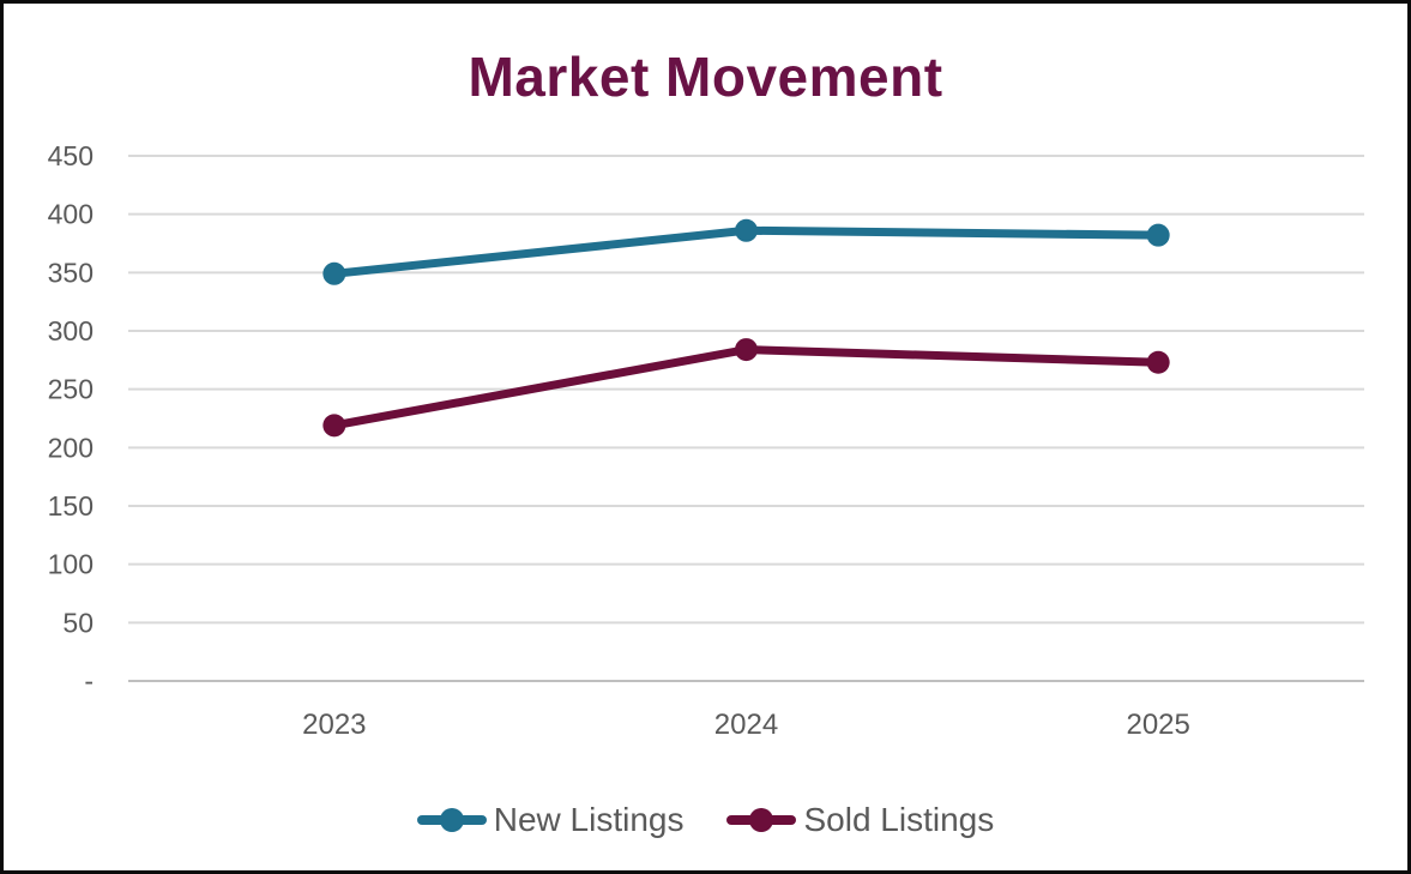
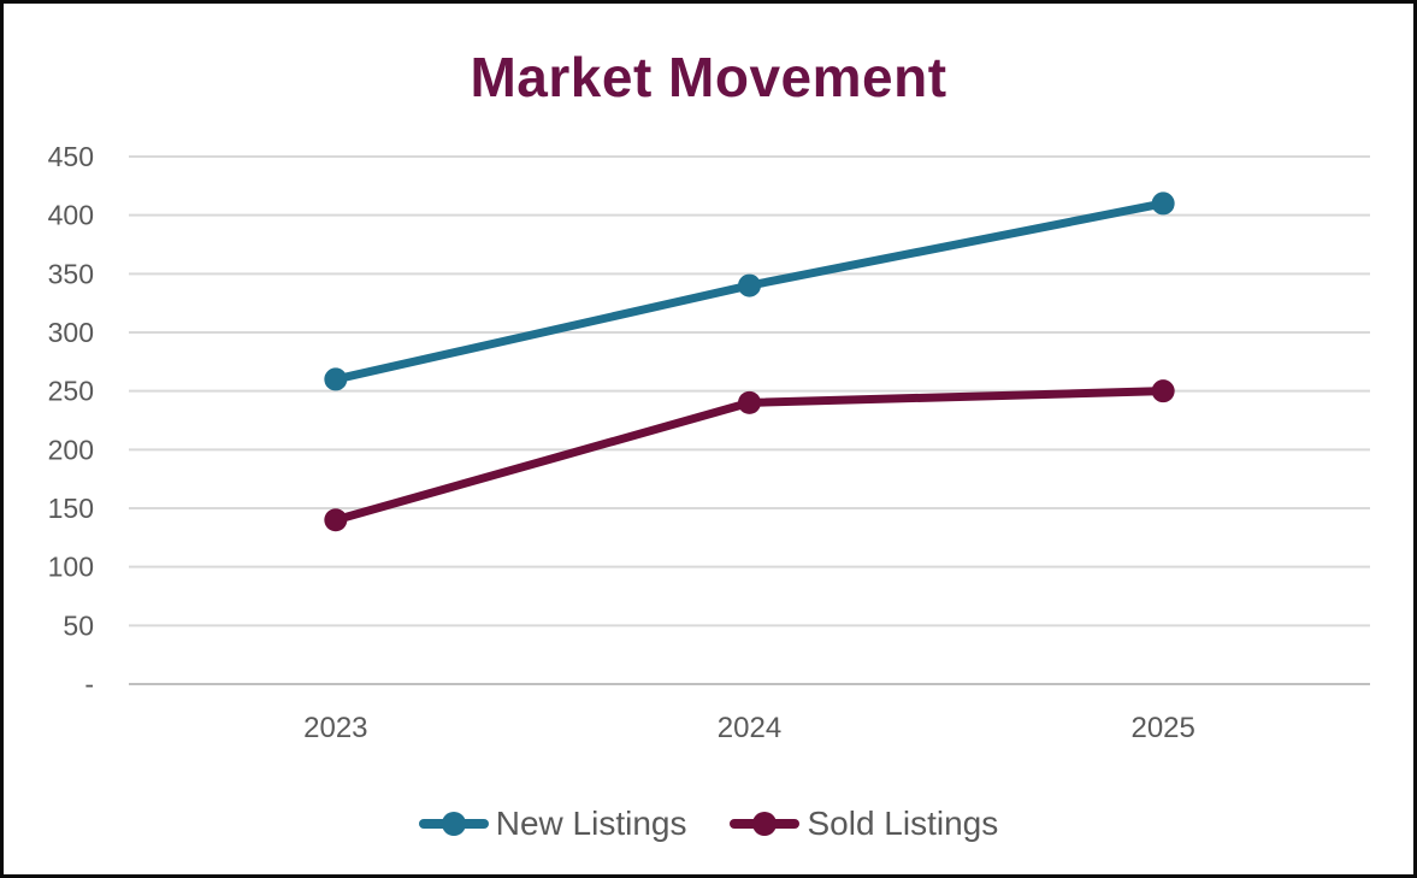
New Listings/2023: 350 -> 260
Sold Listings/2023: 220 -> 140
New Listings/2024: 390 -> 340
Sold Listings/2024: 280 -> 240
New Listings/2025: 380 -> 410
Sold Listings/2025: 270 -> 250
